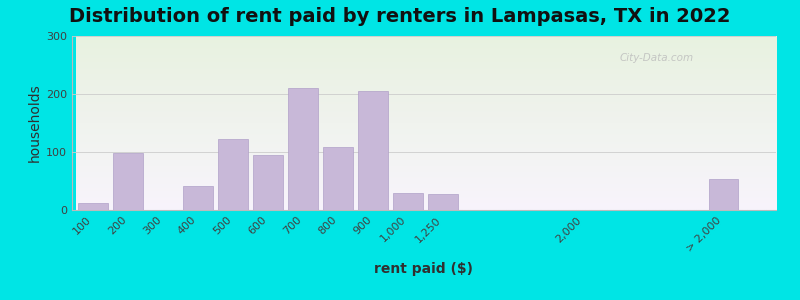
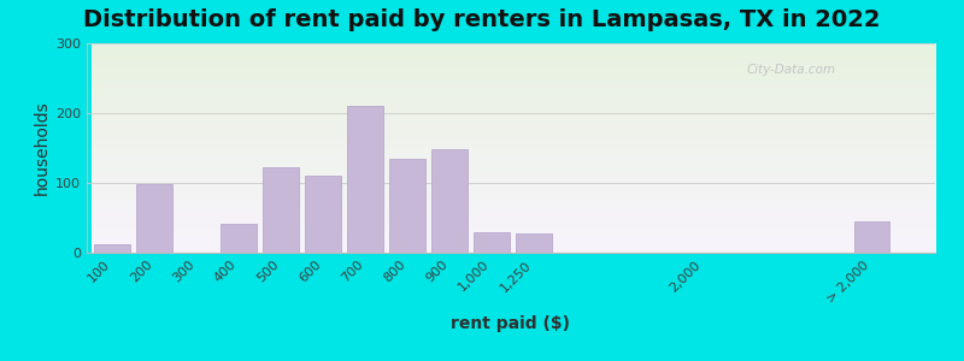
600: 94 -> 110
800: 108 -> 135
900: 206 -> 148
> 2,000: 54 -> 45
